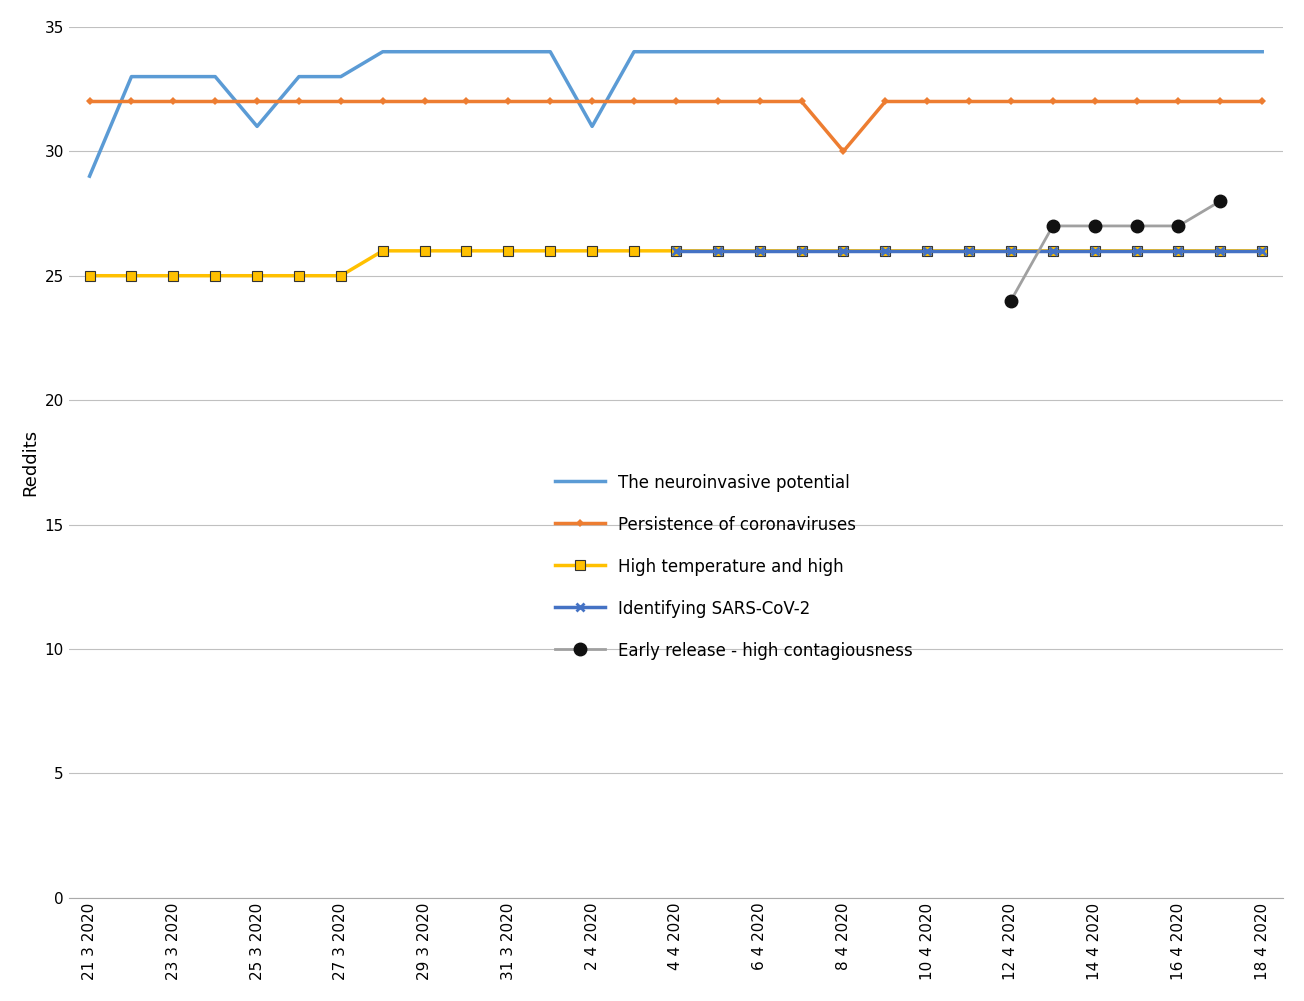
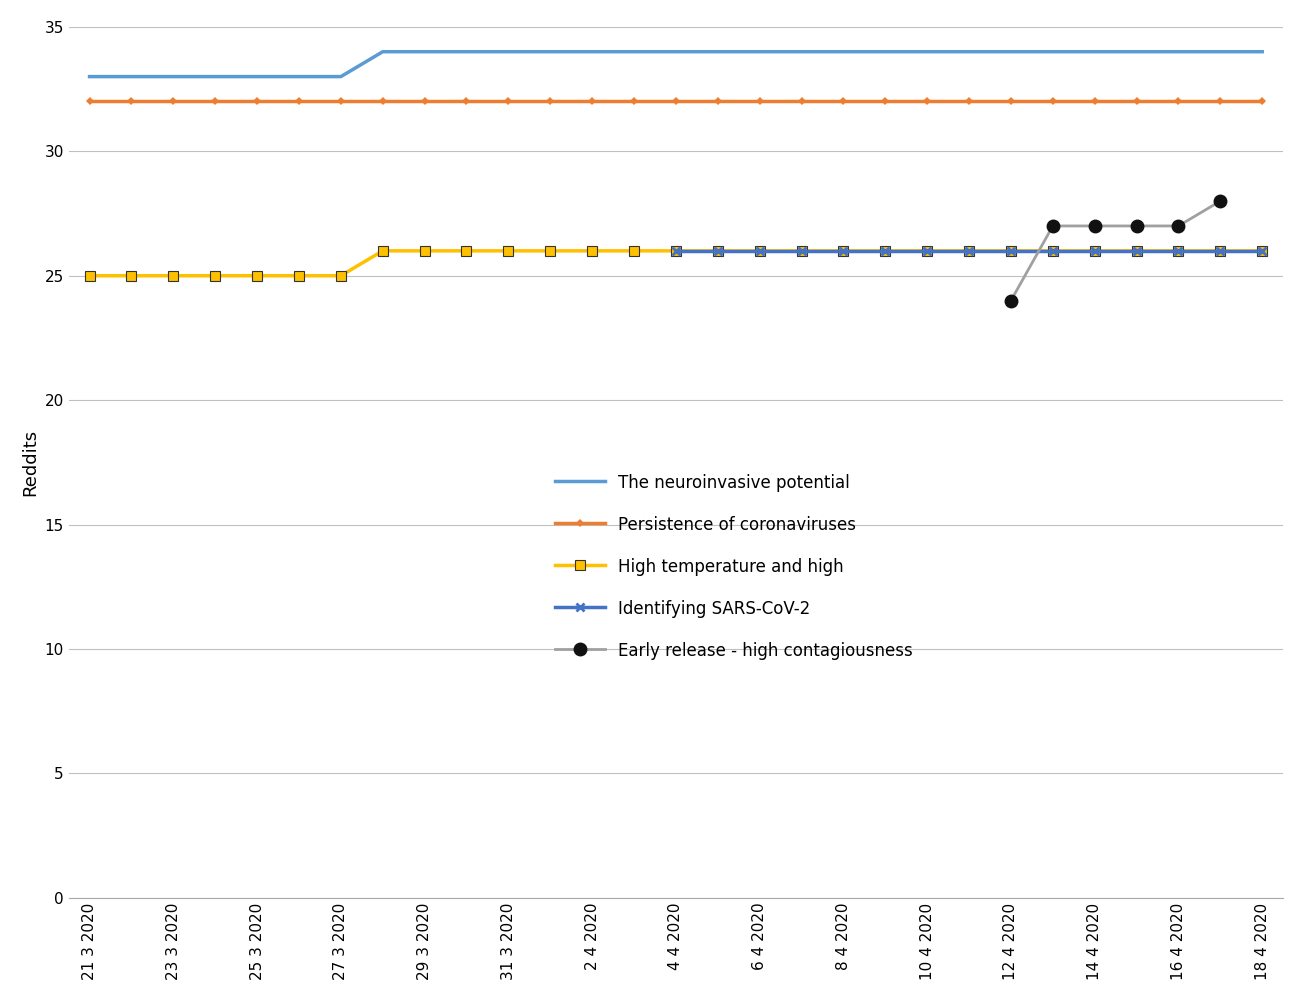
The neuroinvasive potential/21 3 2020: 29 -> 33
The neuroinvasive potential/25 3 2020: 31 -> 33
The neuroinvasive potential/2 4 2020: 31 -> 34
Persistence of coronaviruses/8 4 2020: 30 -> 32
